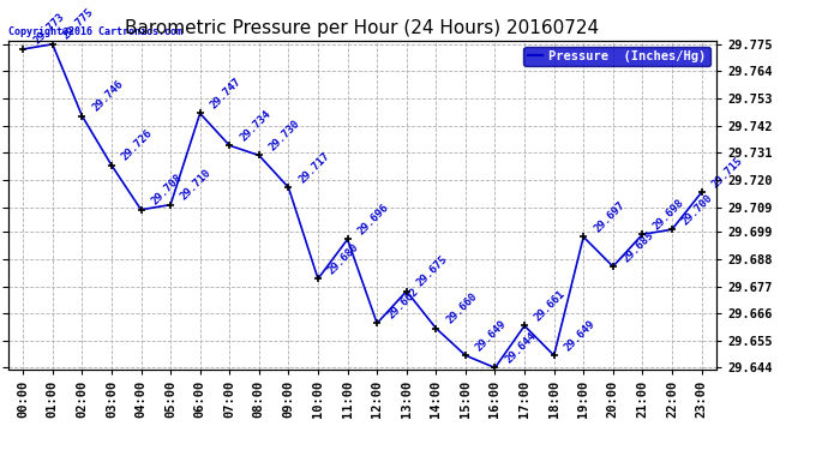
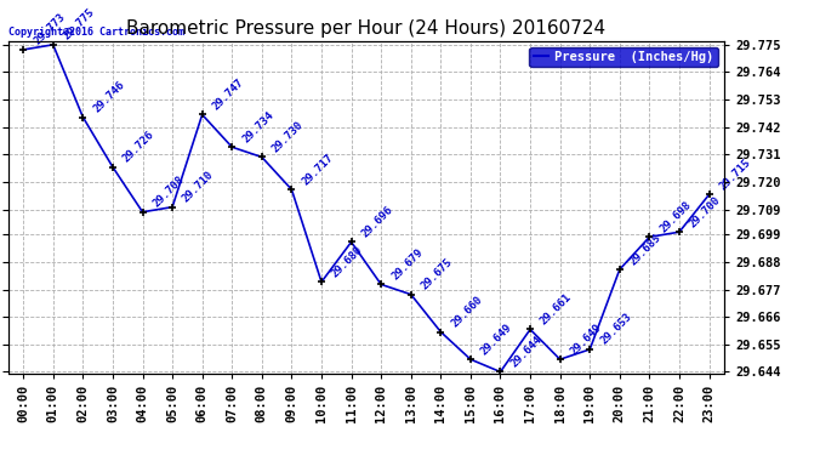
12:00: 29.662 -> 29.679
19:00: 29.697 -> 29.653
